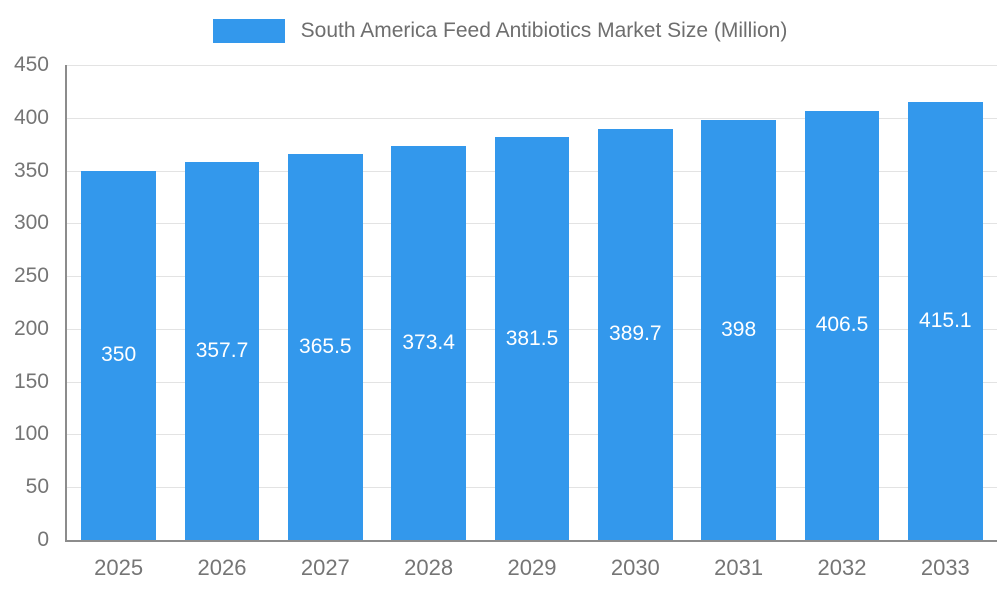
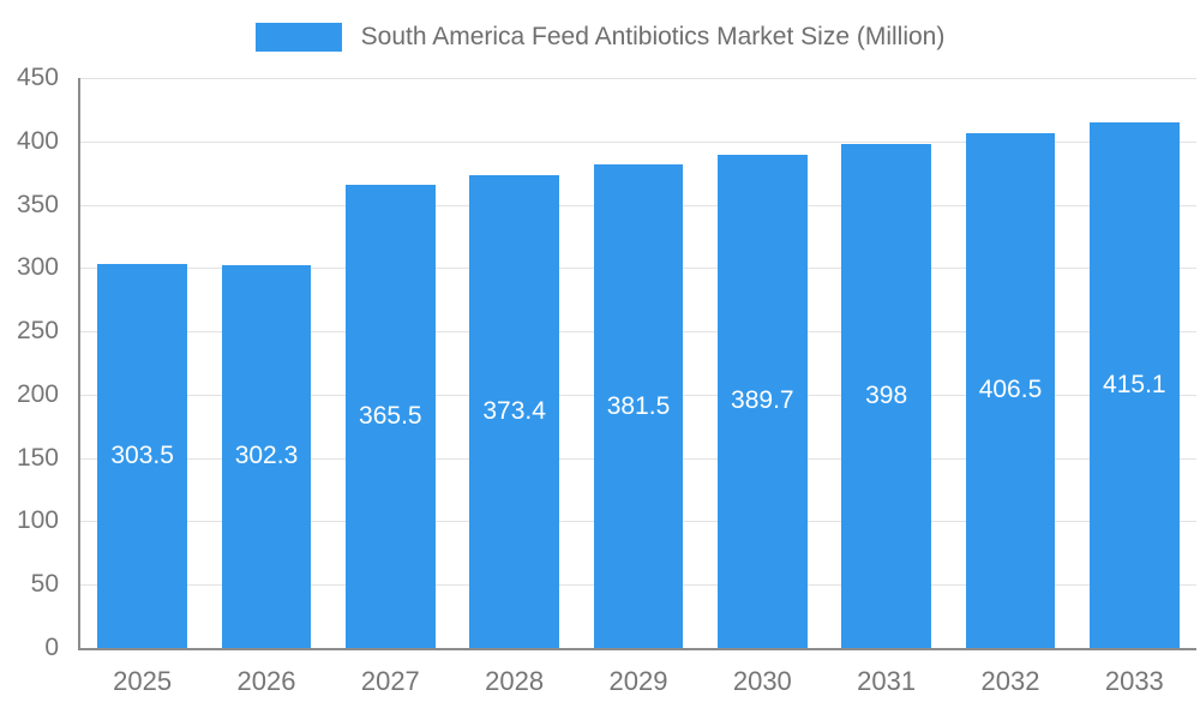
2025: 350 -> 303.5
2026: 357.7 -> 302.3
